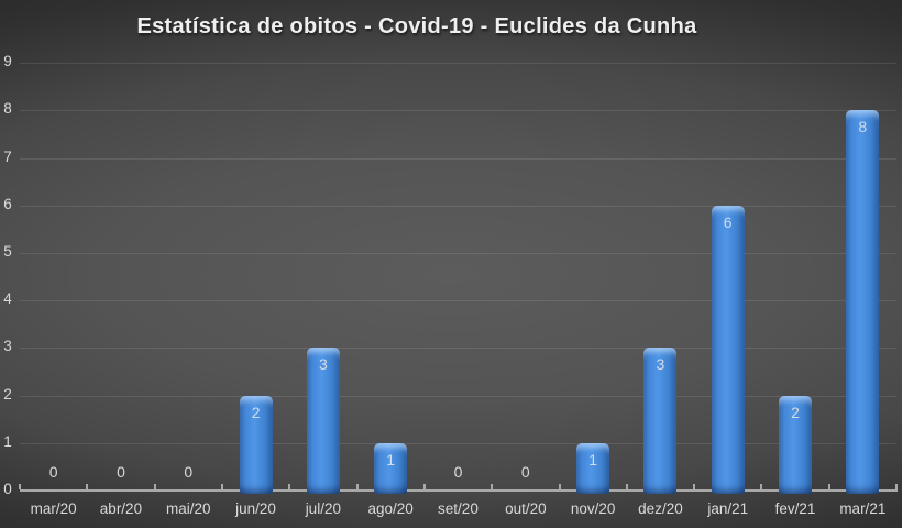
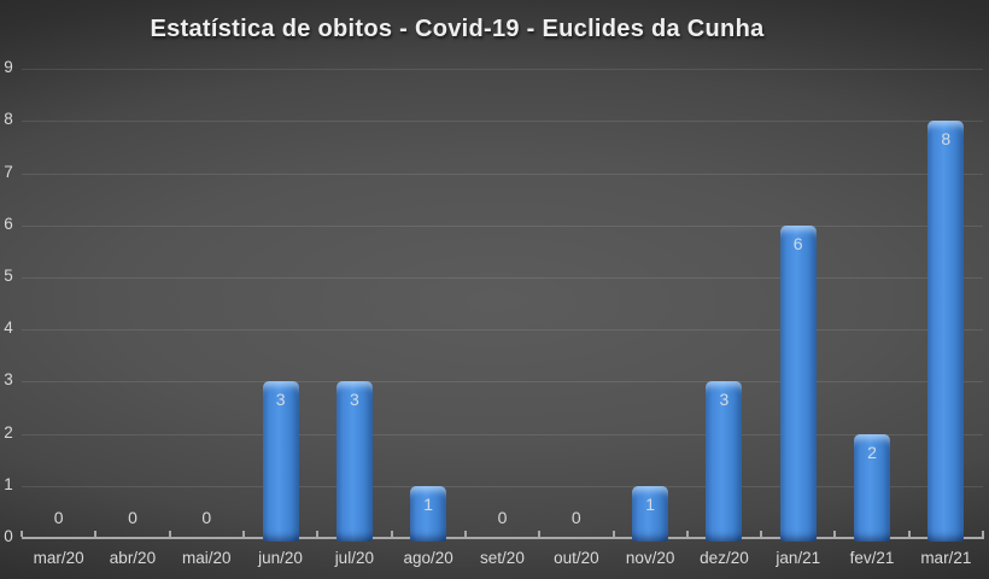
jun/20: 2 -> 3
